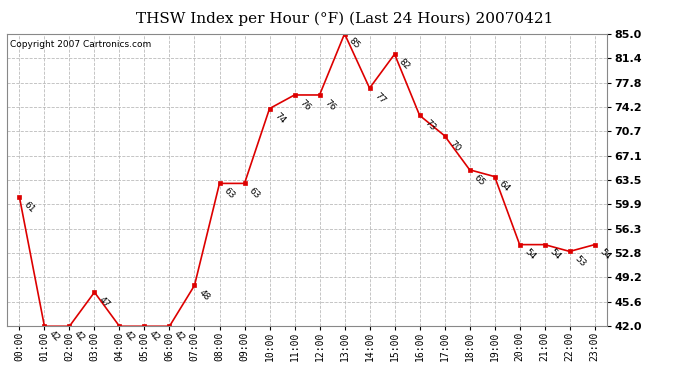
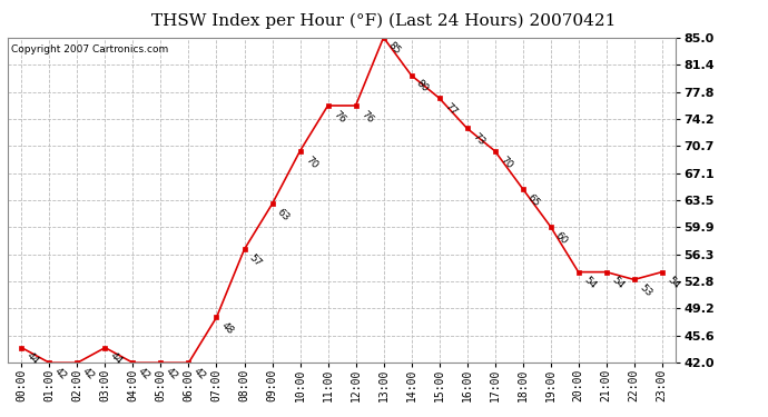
00:00: 61 -> 44
03:00: 47 -> 44
08:00: 63 -> 57
10:00: 74 -> 70
14:00: 77 -> 80
15:00: 82 -> 77
19:00: 64 -> 60
